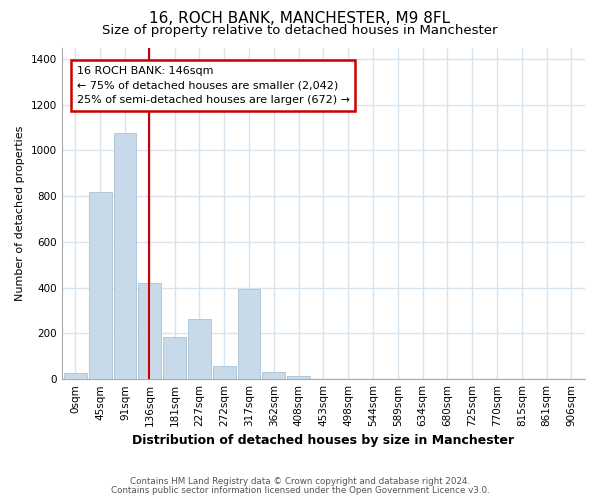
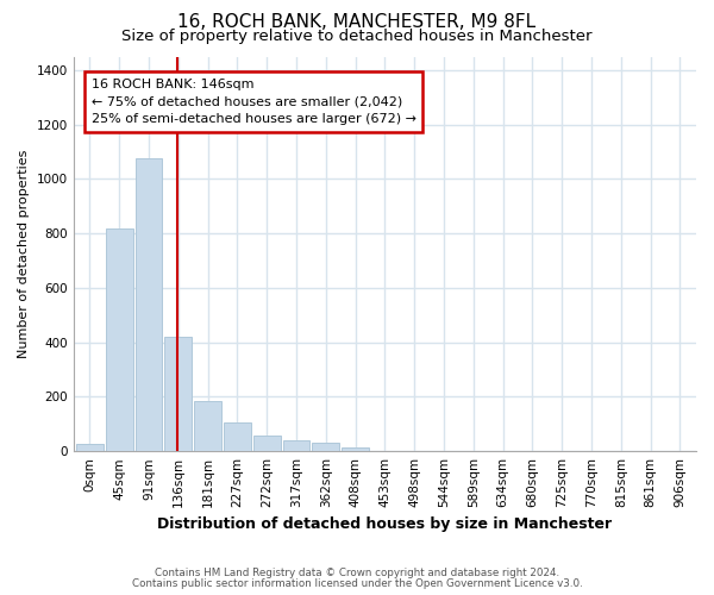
227sqm: 265 -> 105
317sqm: 395 -> 38
